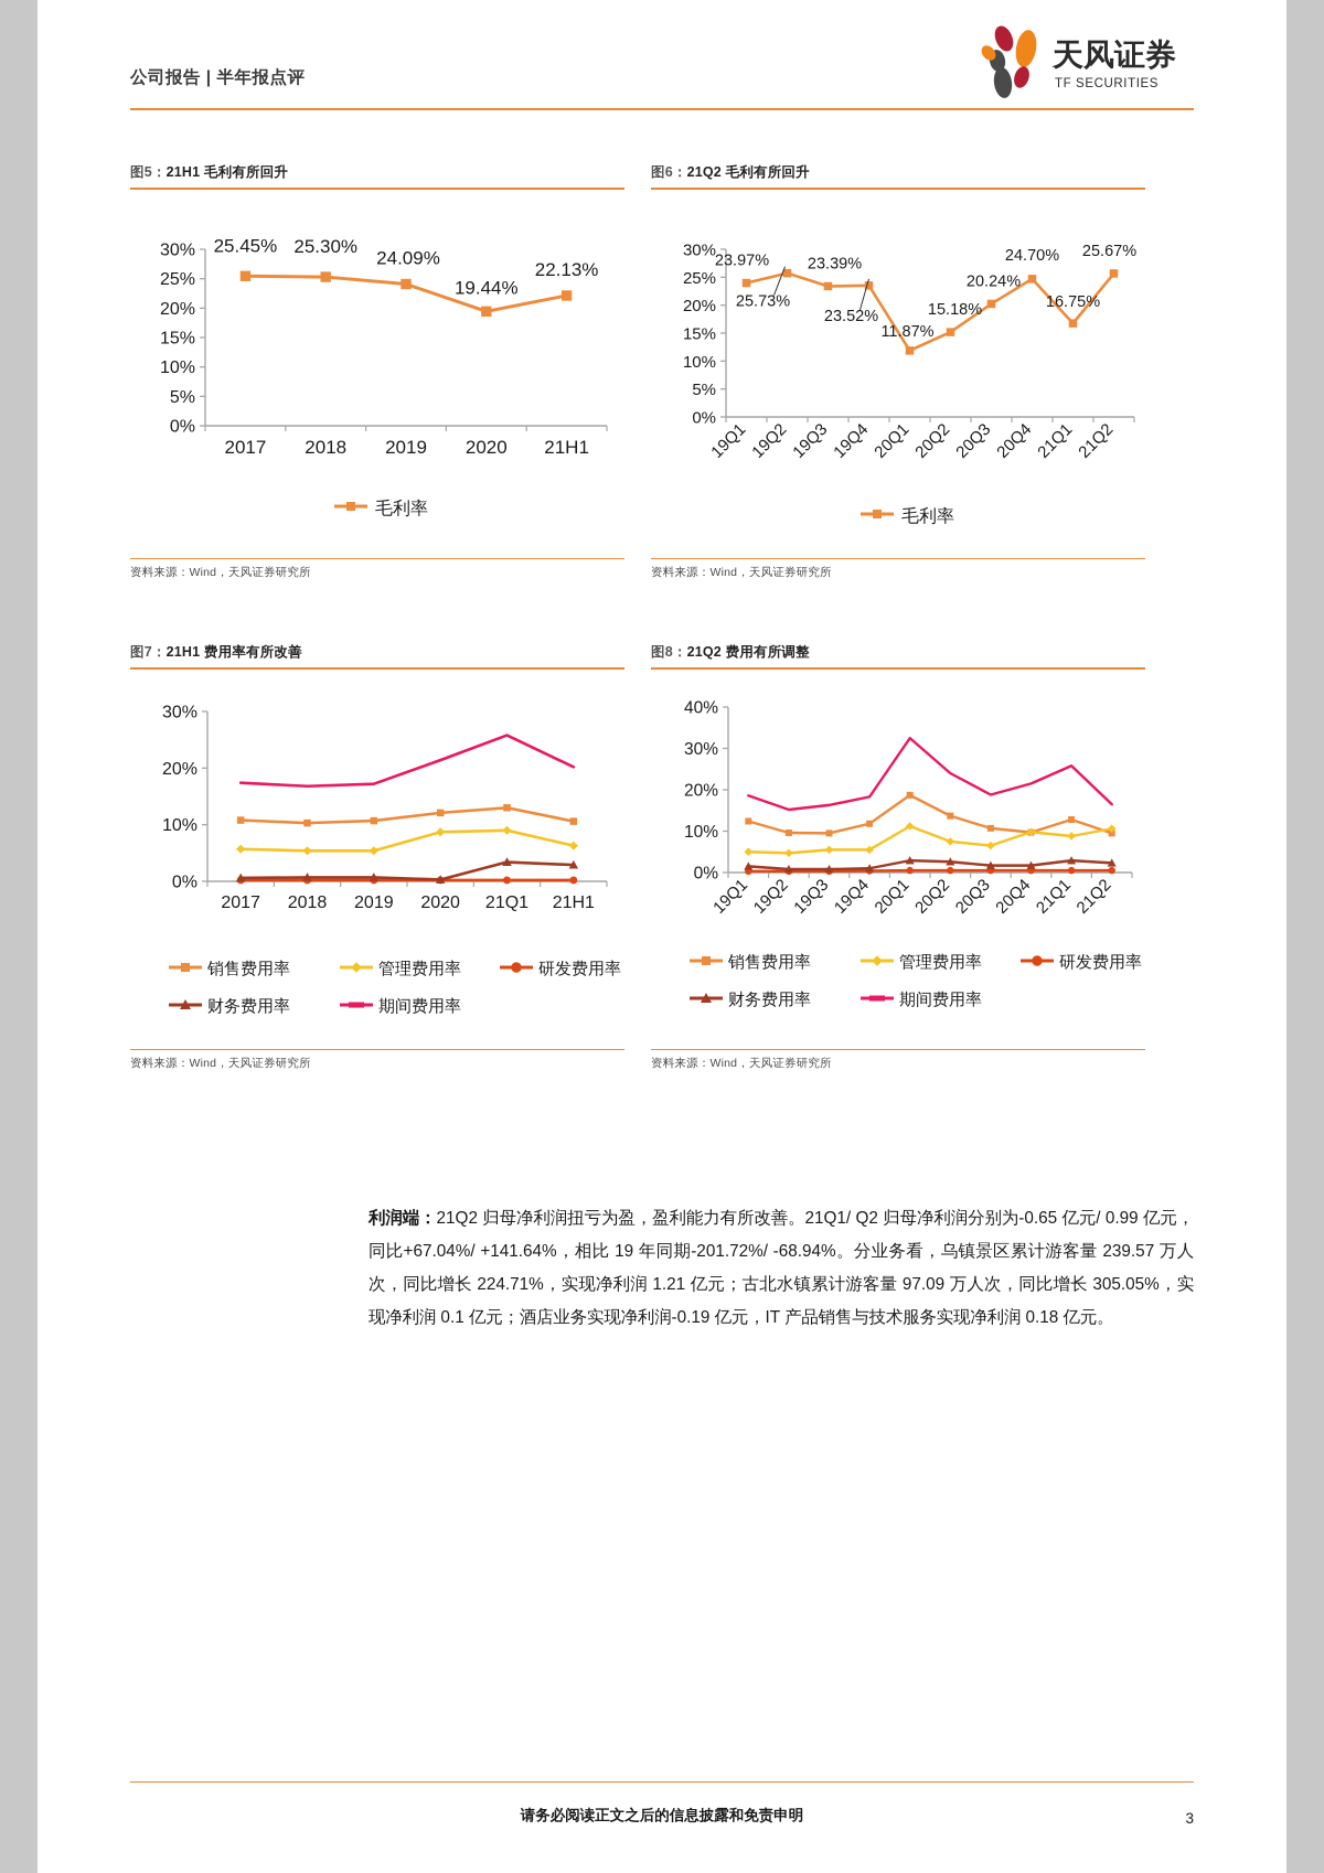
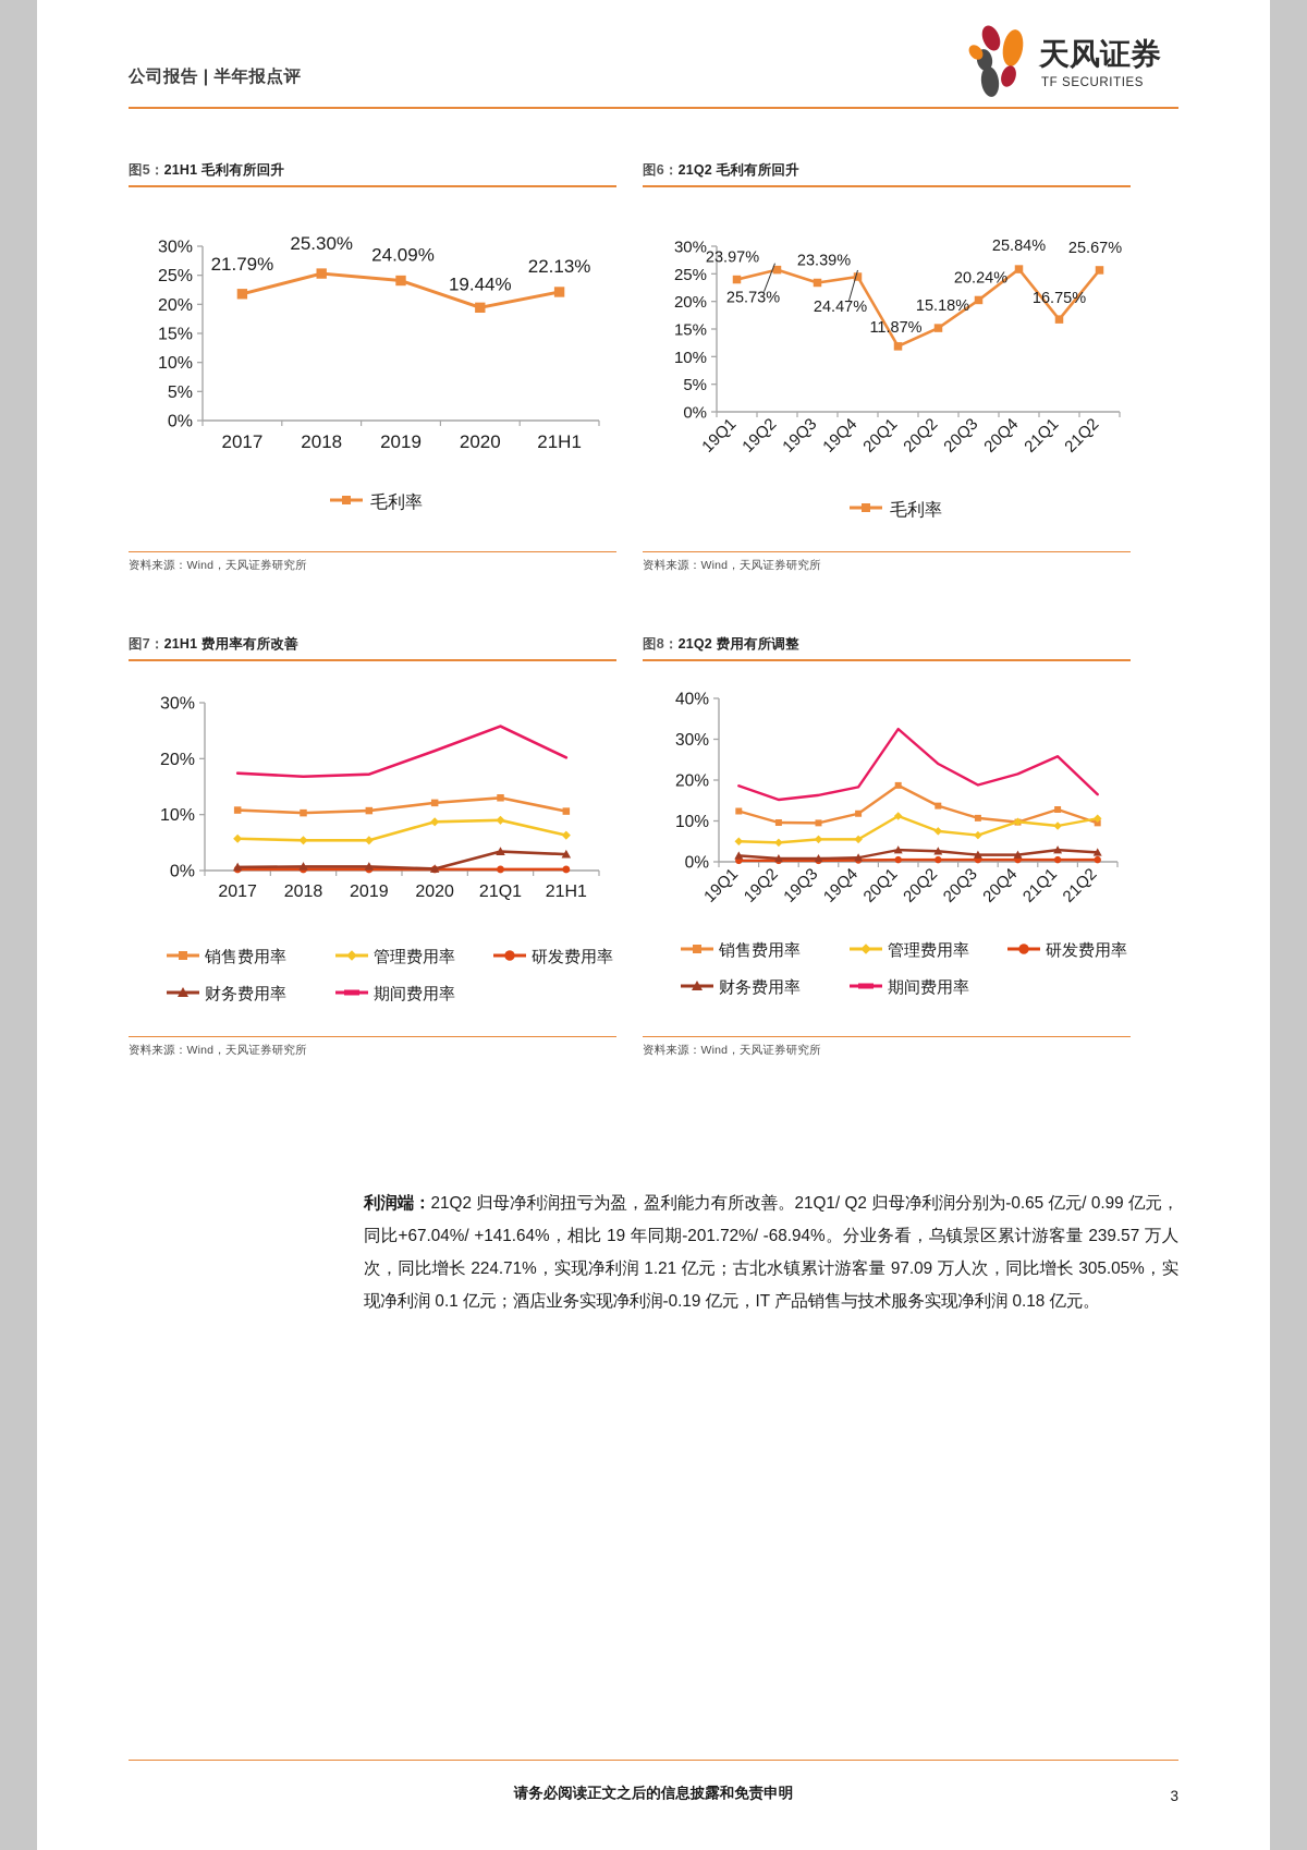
21H1 毛利有所回升/2017: 25.45% -> 21.79%
21Q2 毛利有所回升/19Q4: 23.52% -> 24.47%
21Q2 毛利有所回升/20Q4: 24.70% -> 25.84%
